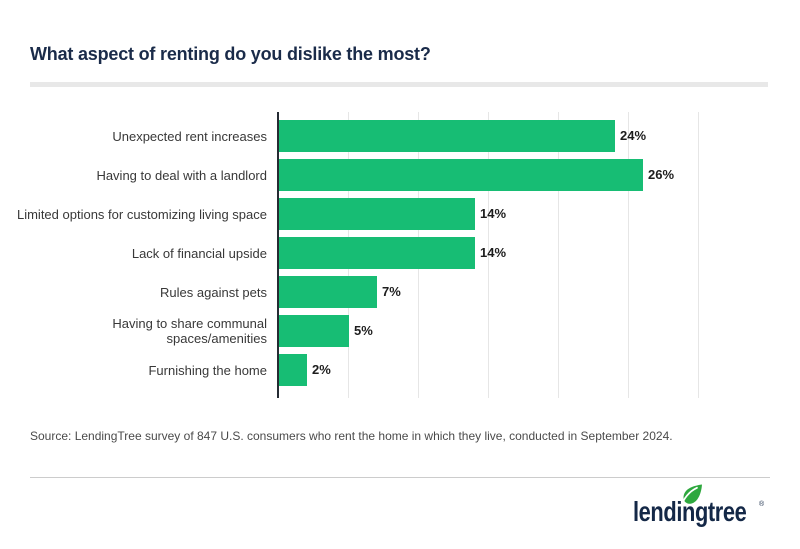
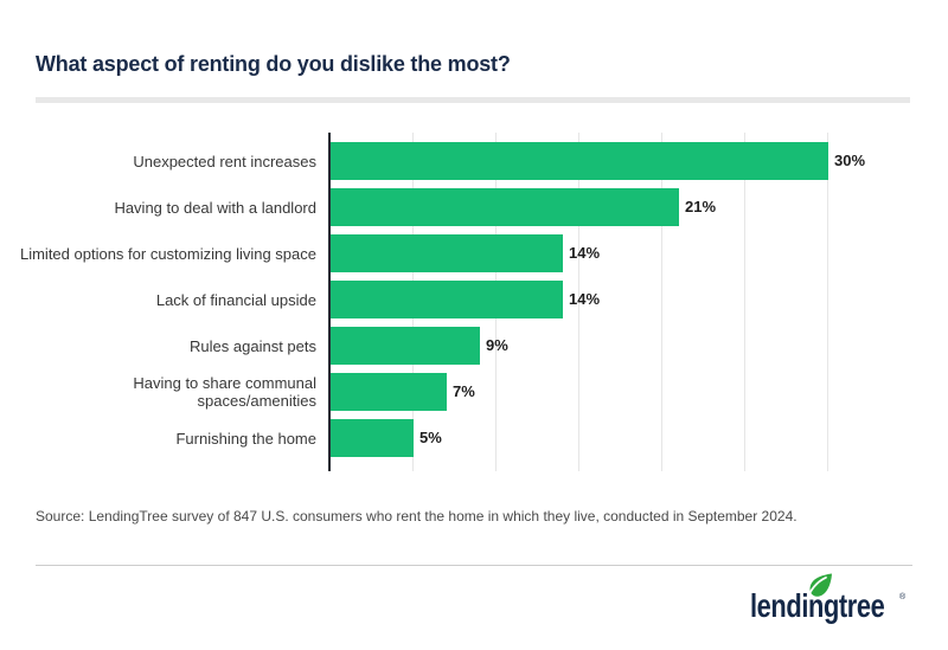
Unexpected rent increases: 24% -> 30%
Having to deal with a landlord: 26% -> 21%
Rules against pets: 7% -> 9%
Having to share communal spaces/amenities: 5% -> 7%
Furnishing the home: 2% -> 5%
